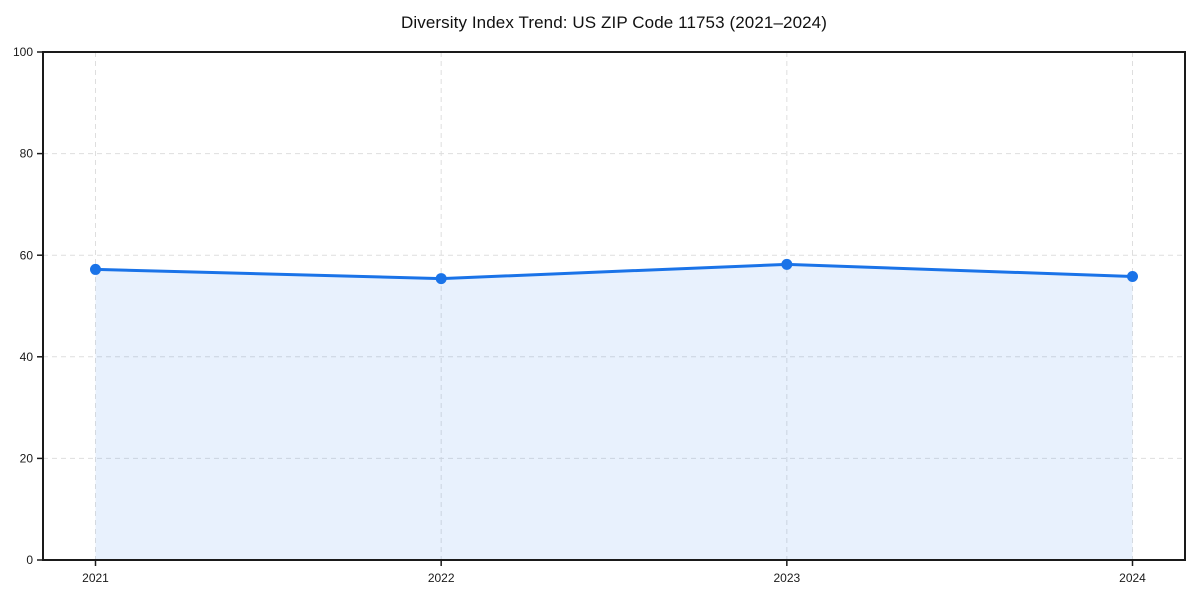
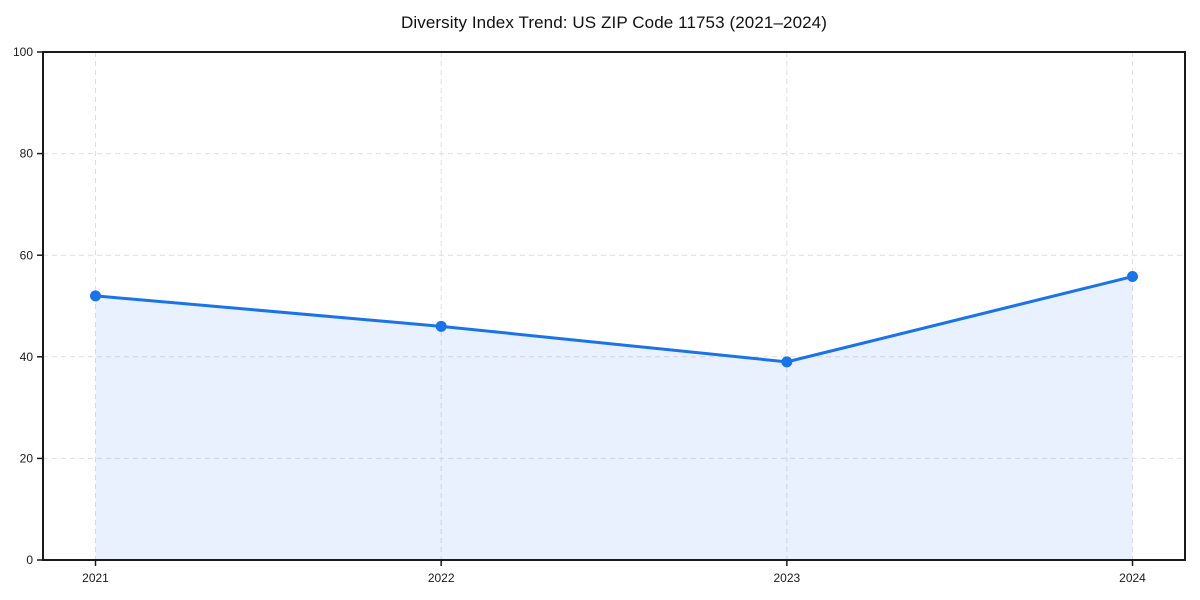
2021: 57 -> 52
2022: 55 -> 46
2023: 58 -> 39
